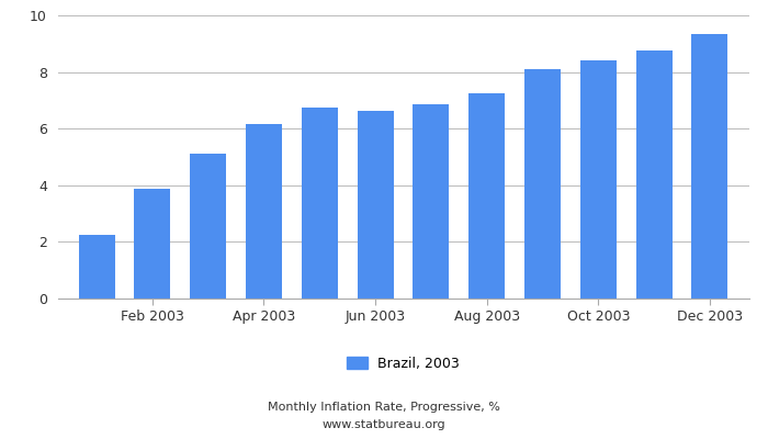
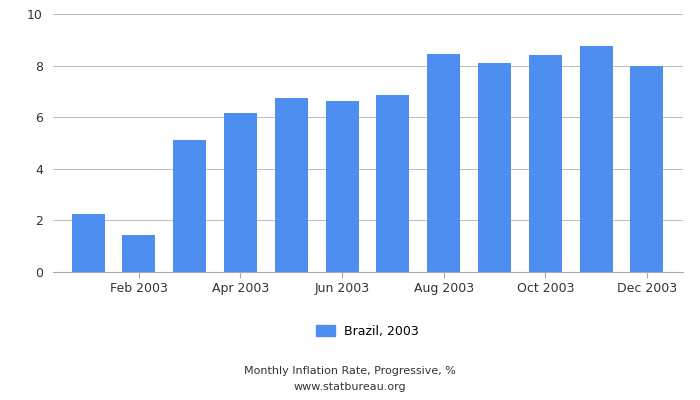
Feb 2003: 3.89 -> 1.45
Aug 2003: 7.26 -> 8.45
Dec 2003: 9.35 -> 8.00
